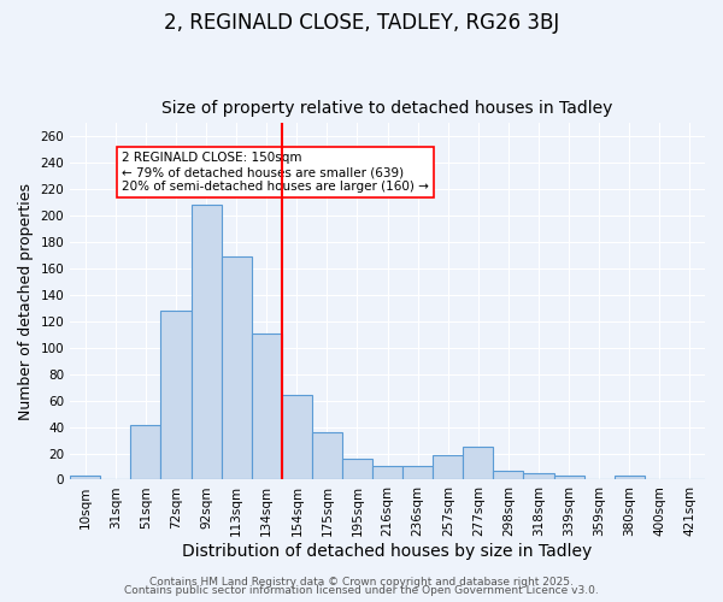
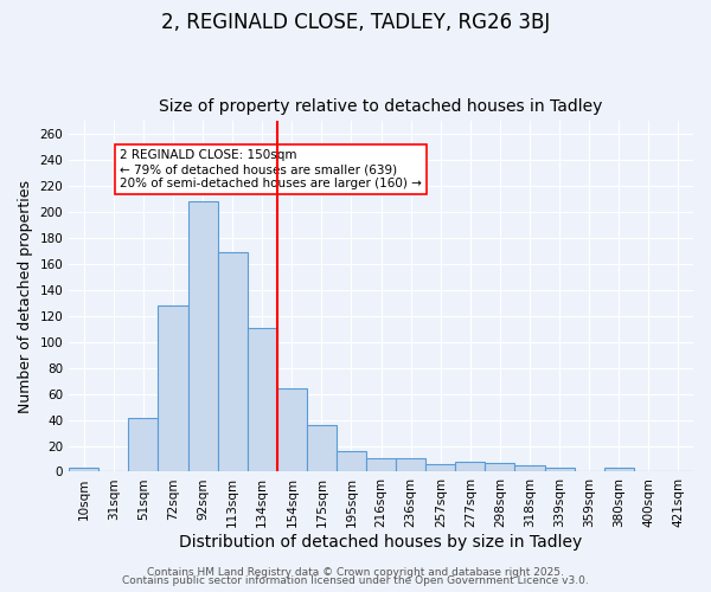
257sqm: 19 -> 6
277sqm: 25 -> 8
